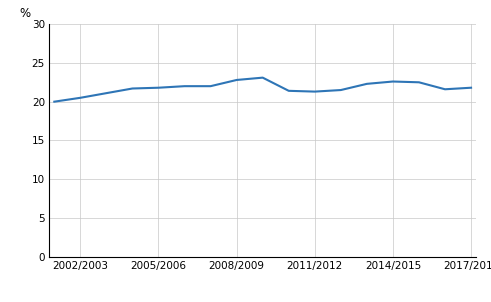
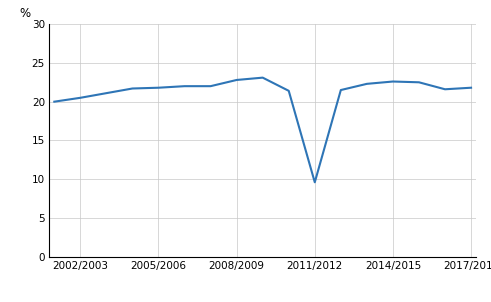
2011/2012: 21.3 -> 9.6
